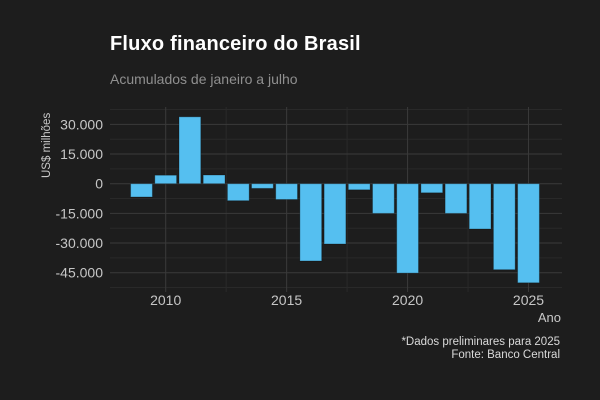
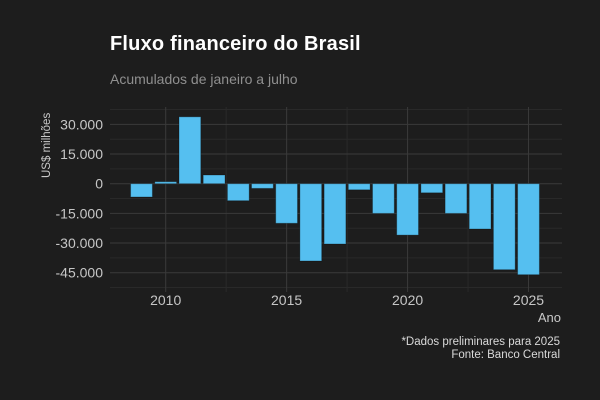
2010: 4000 -> 1000
2015: -8000 -> -20000
2020: -45000 -> -26000
2025: -50000 -> -46000
